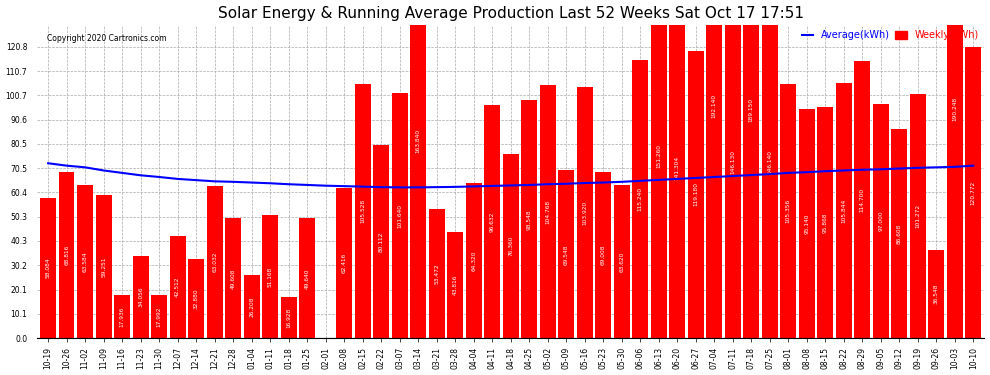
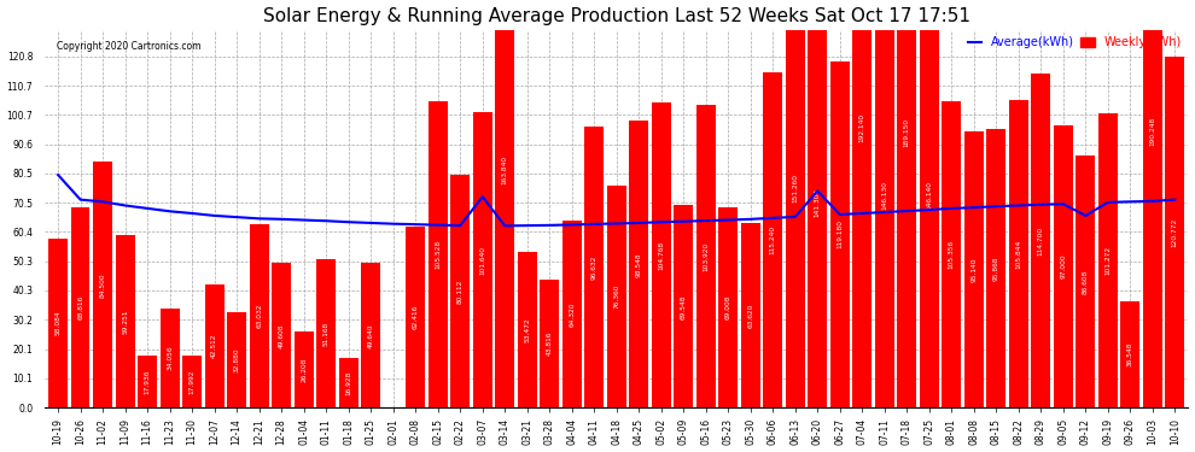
Average(kWh)/10-19: 72.5 -> 80.0
Weekly(kWh)/11-02: 63.6 -> 84.5
Average(kWh)/03-07: 62.5 -> 72.5
Average(kWh)/06-20: 66.0 -> 74.5
Average(kWh)/09-12: 70.3 -> 66.0
